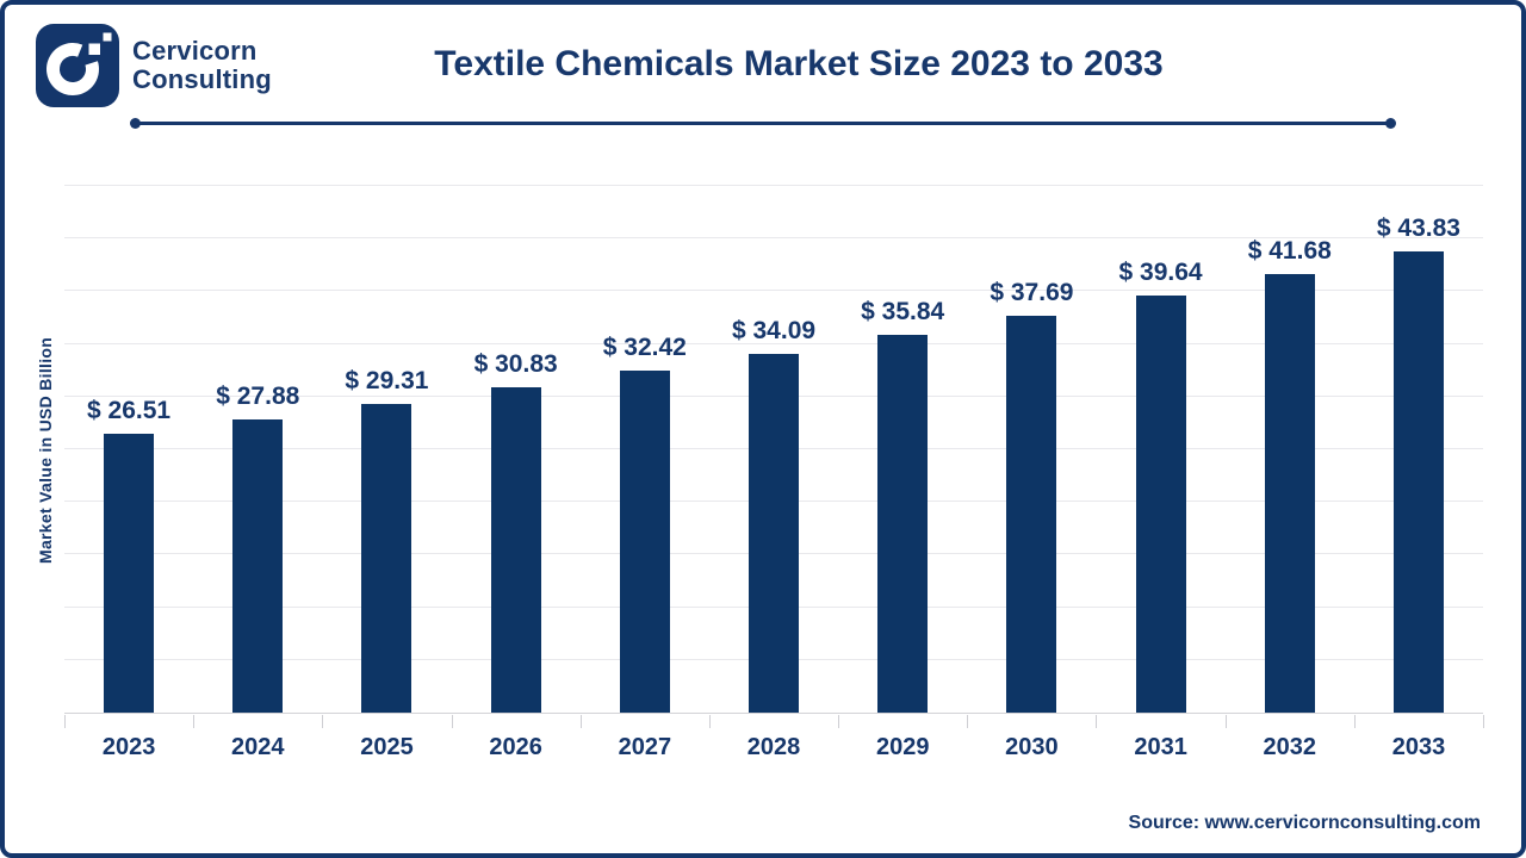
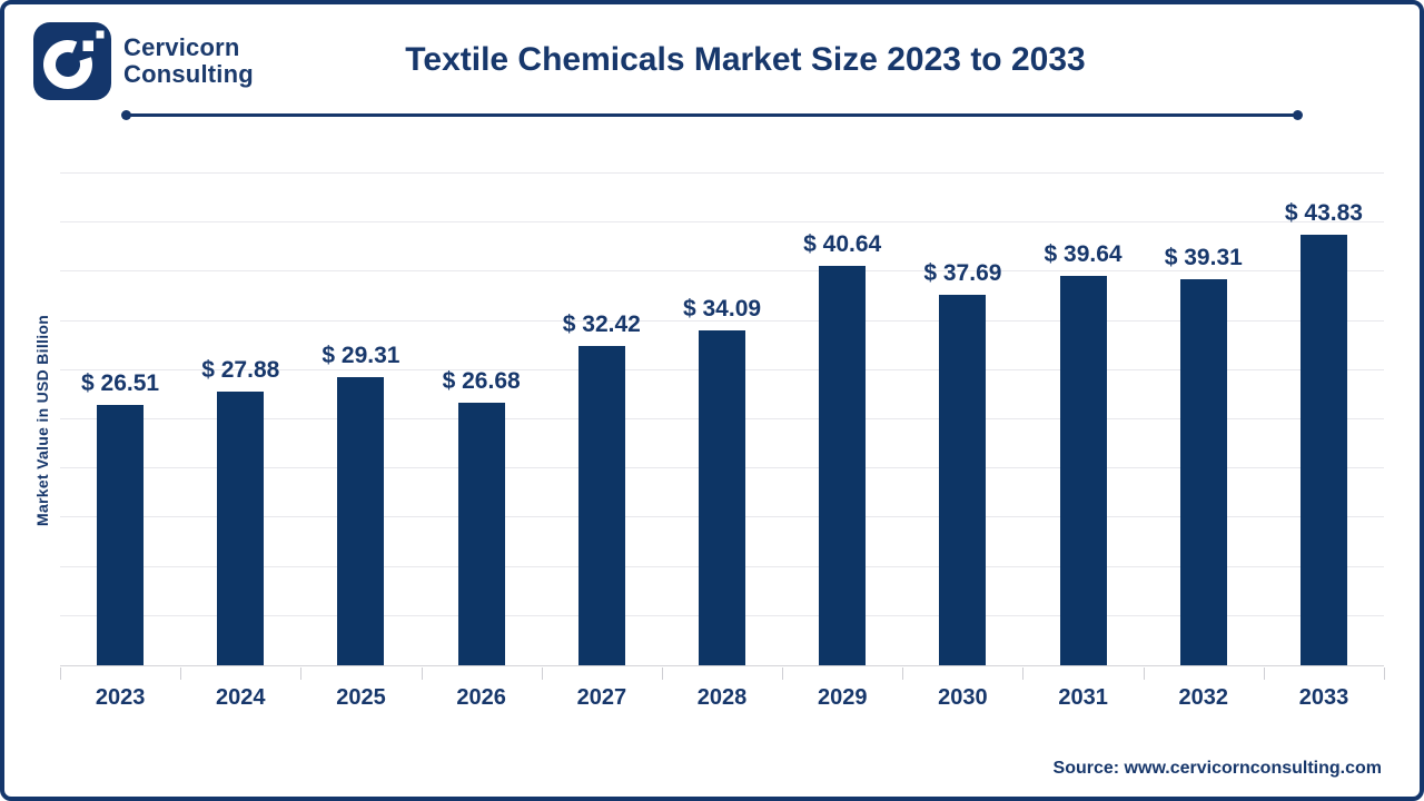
2026: 30.83 -> 26.68
2029: 35.84 -> 40.64
2032: 41.68 -> 39.31
